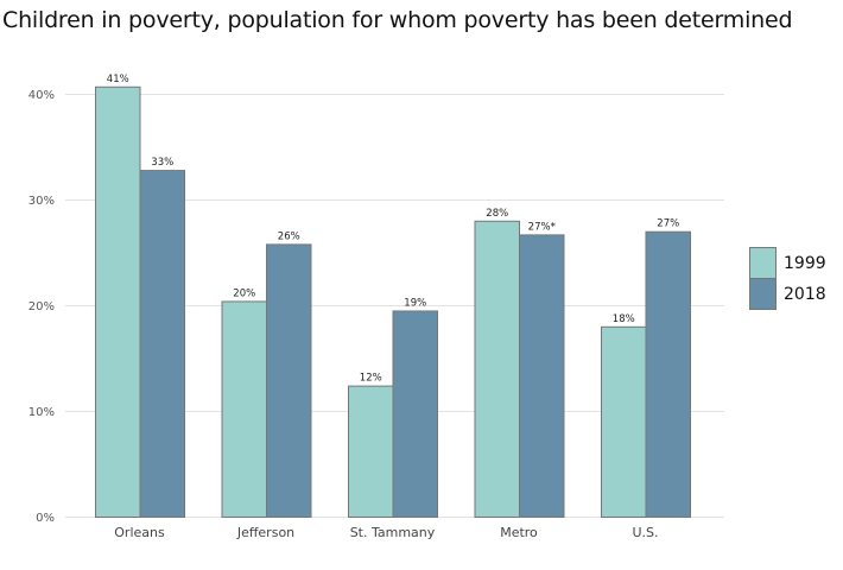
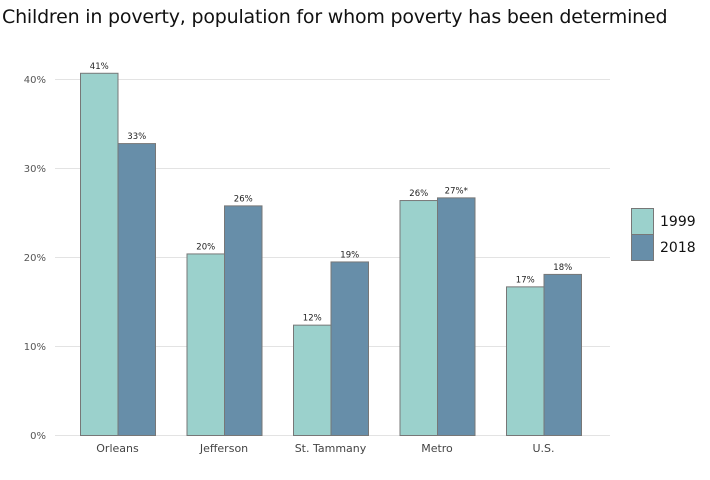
1999/Metro: 28% -> 26%
1999/U.S.: 18% -> 17%
2018/U.S.: 27% -> 18%
